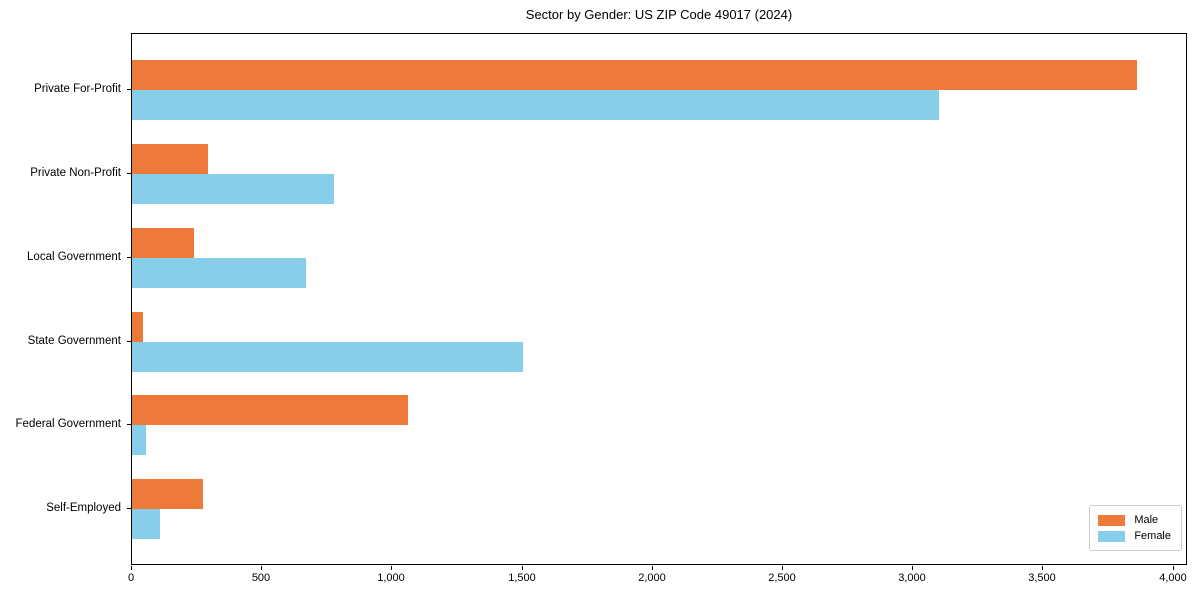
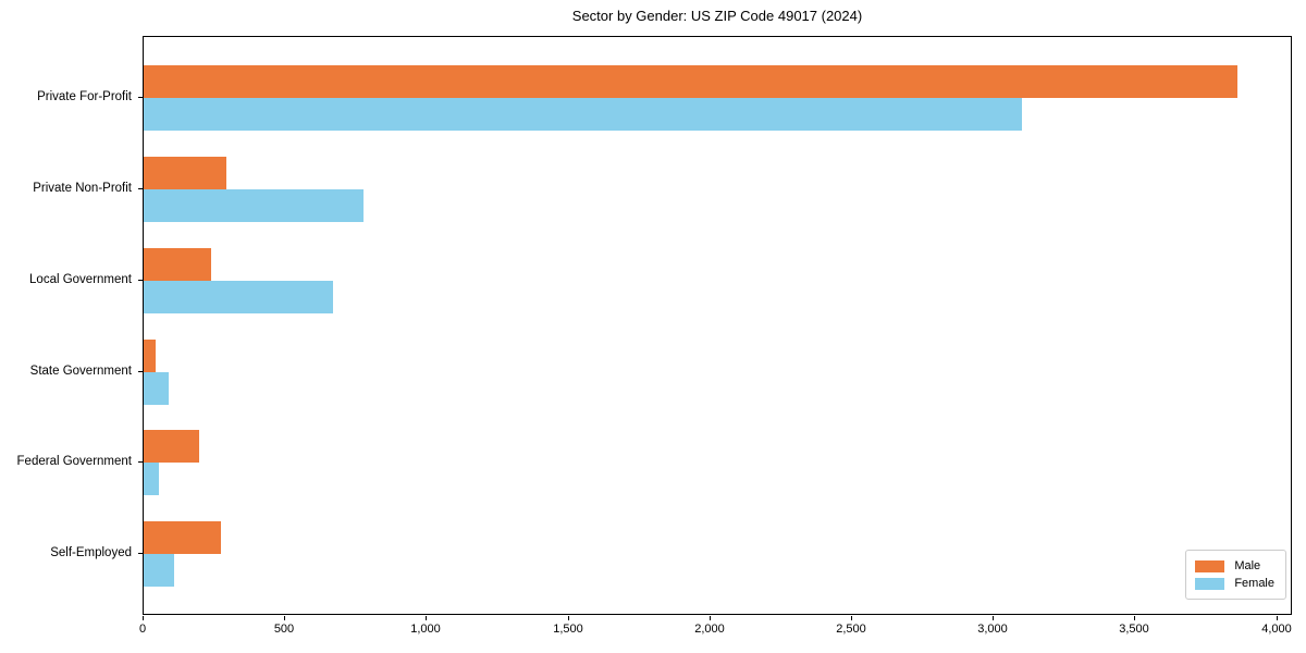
Female/State Government: 1500 -> 90
Male/Federal Government: 1060 -> 200
